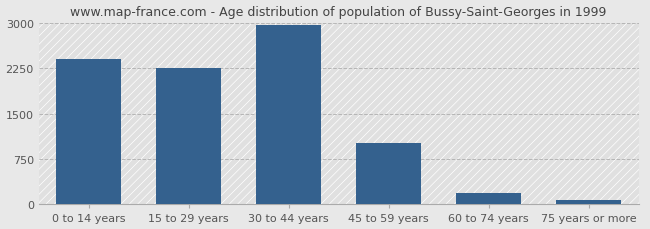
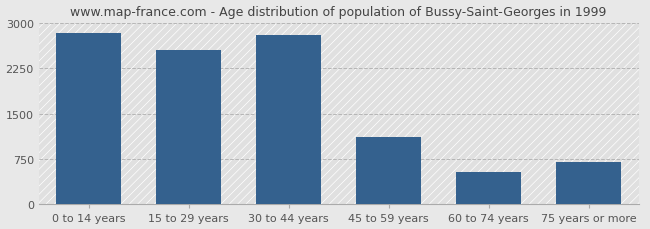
0 to 14 years: 2400 -> 2840
15 to 29 years: 2260 -> 2560
30 to 44 years: 2970 -> 2800
45 to 59 years: 1020 -> 1120
60 to 74 years: 200 -> 540
75 years or more: 70 -> 700
